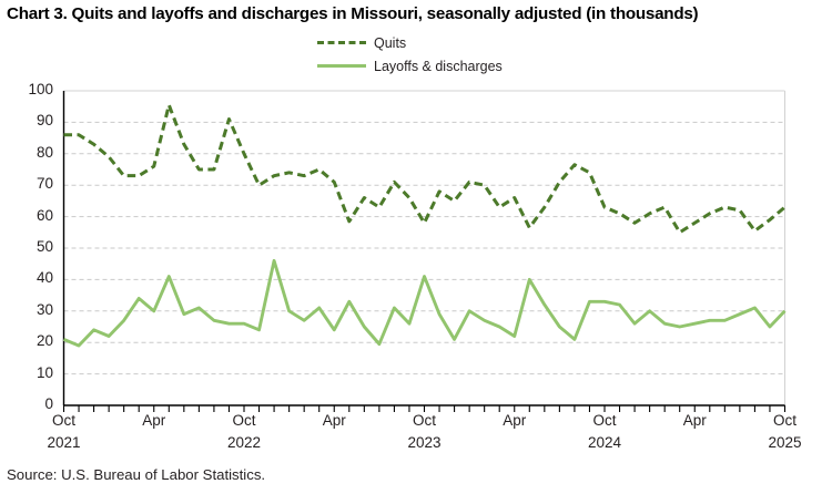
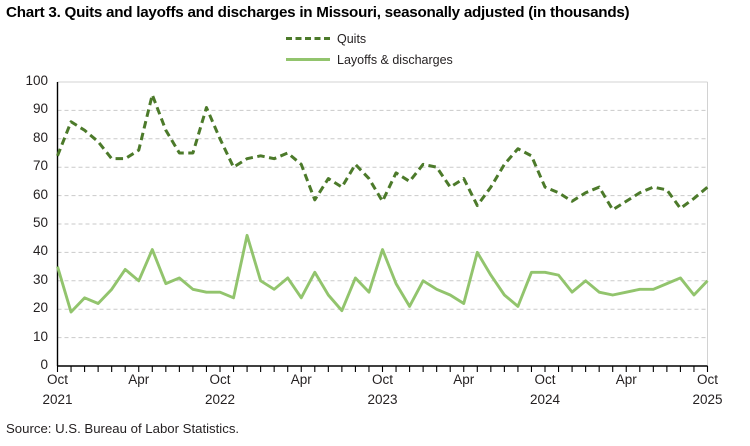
Quits/Oct 2021: 86 -> 74
Layoffs & discharges/Oct 2021: 21 -> 35
